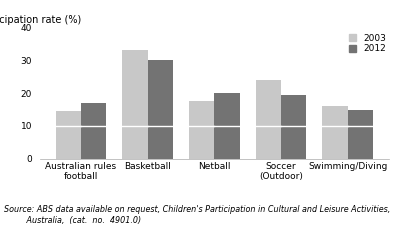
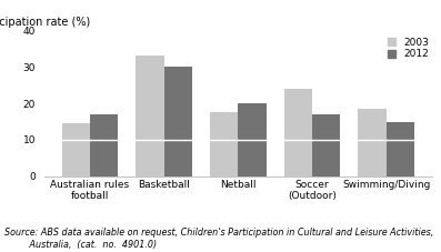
2012/Soccer (Outdoor): 19.5 -> 17.0
2003/Swimming/Diving: 16.0 -> 18.5
